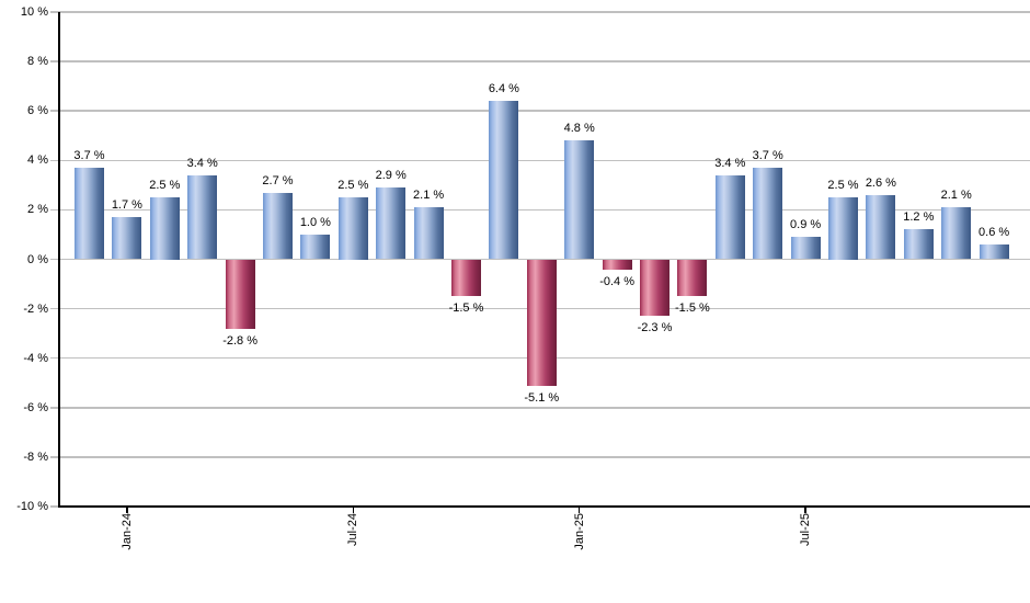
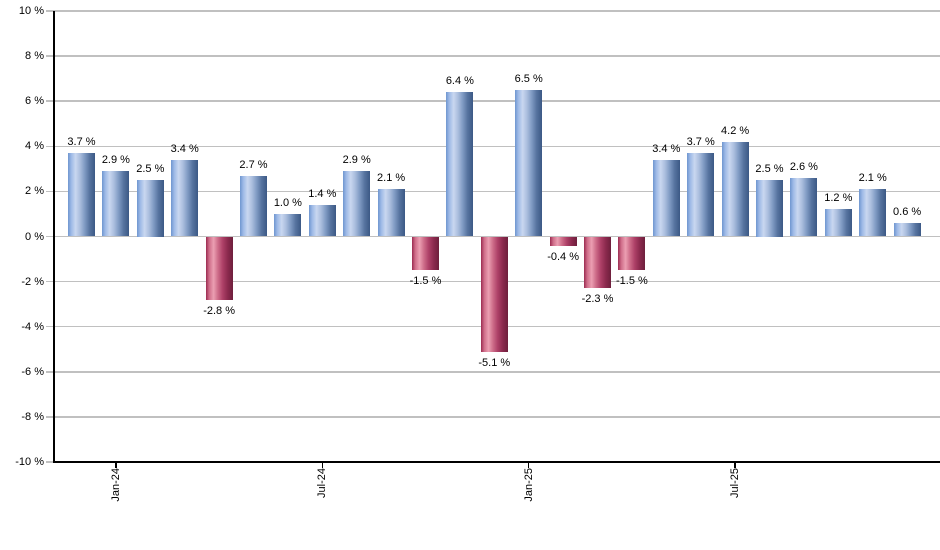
Jan-24: 1.7 -> 2.9
Jul-24: 2.5 -> 1.4
Jan-25: 4.8 -> 6.5
Jul-25: 0.9 -> 4.2
